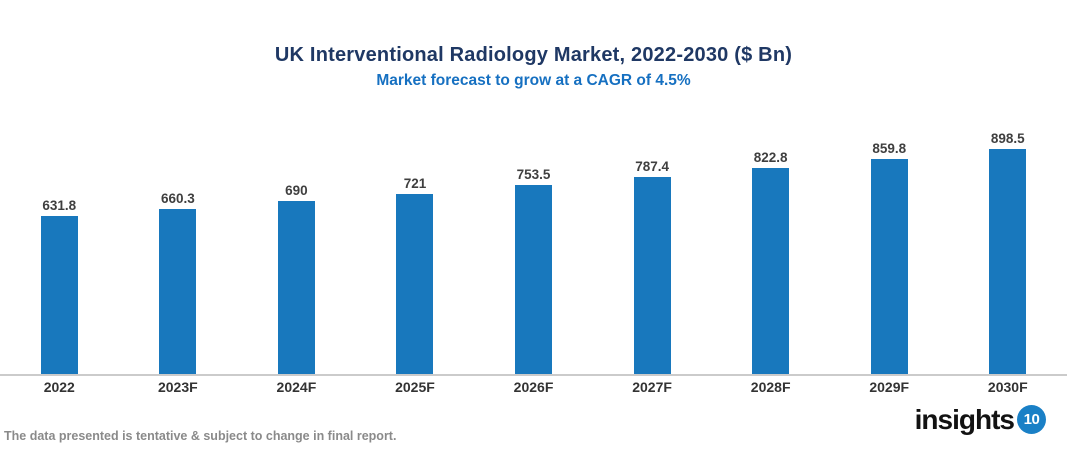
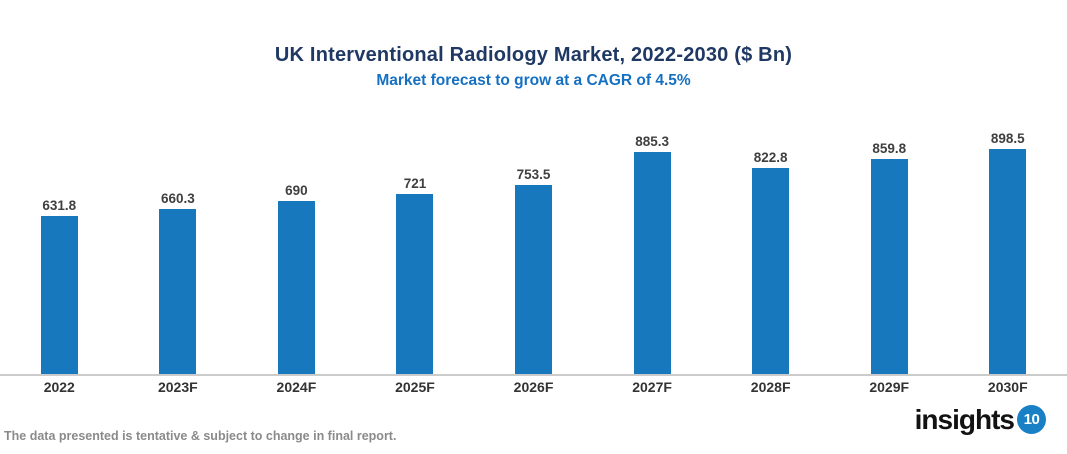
2027F: 787.4 -> 885.3
